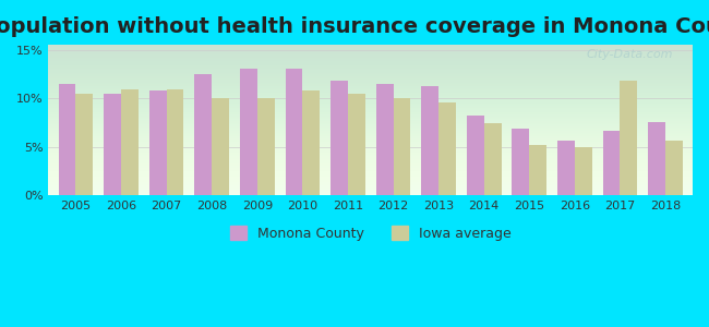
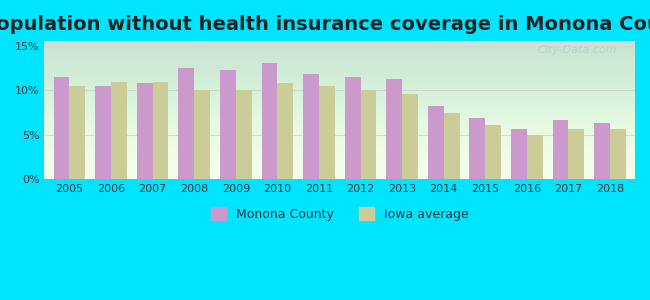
Monona County/2009: 13.0% -> 12.3%
Iowa average/2015: 5.2% -> 6.1%
Iowa average/2017: 11.8% -> 5.6%
Monona County/2018: 7.6% -> 6.3%
